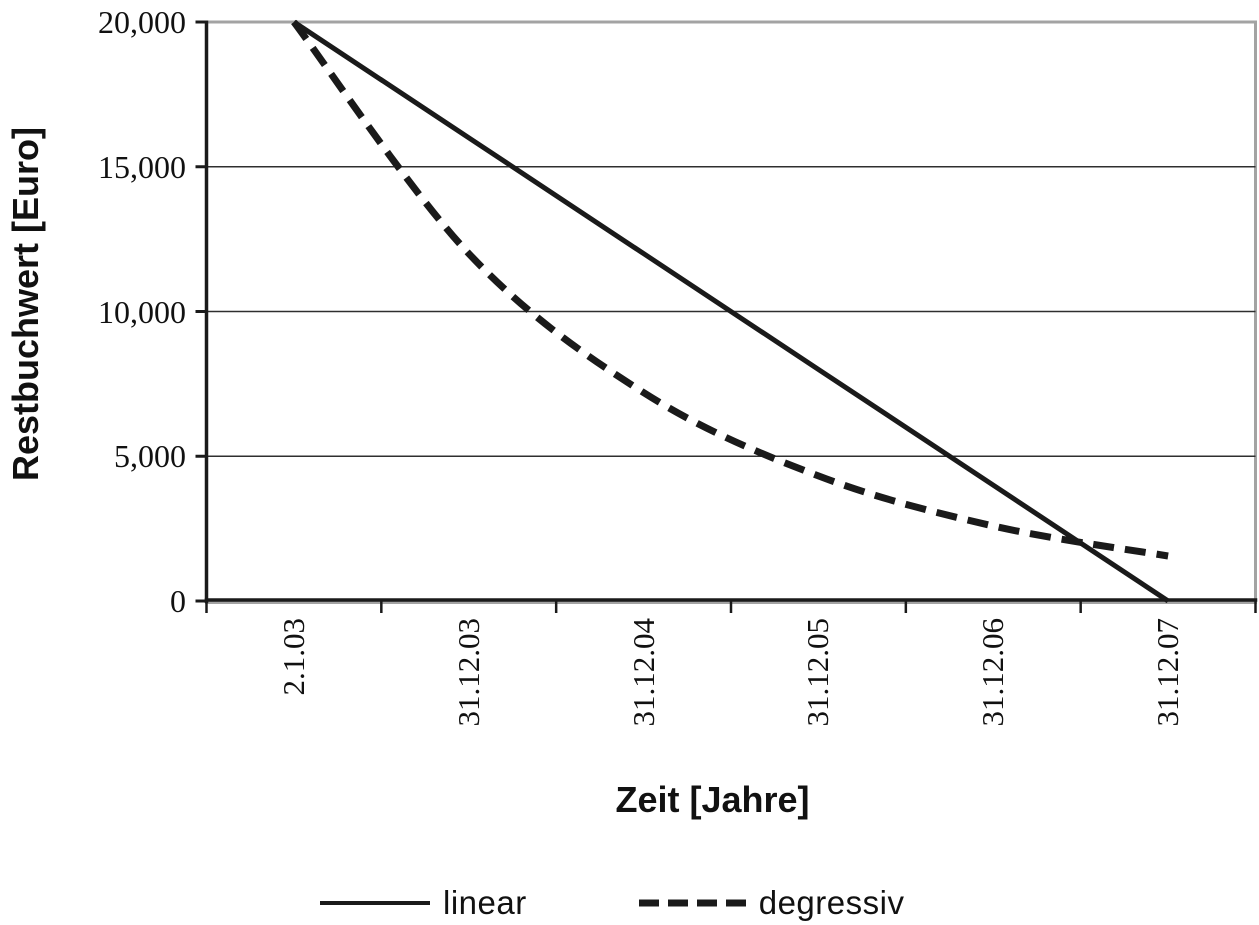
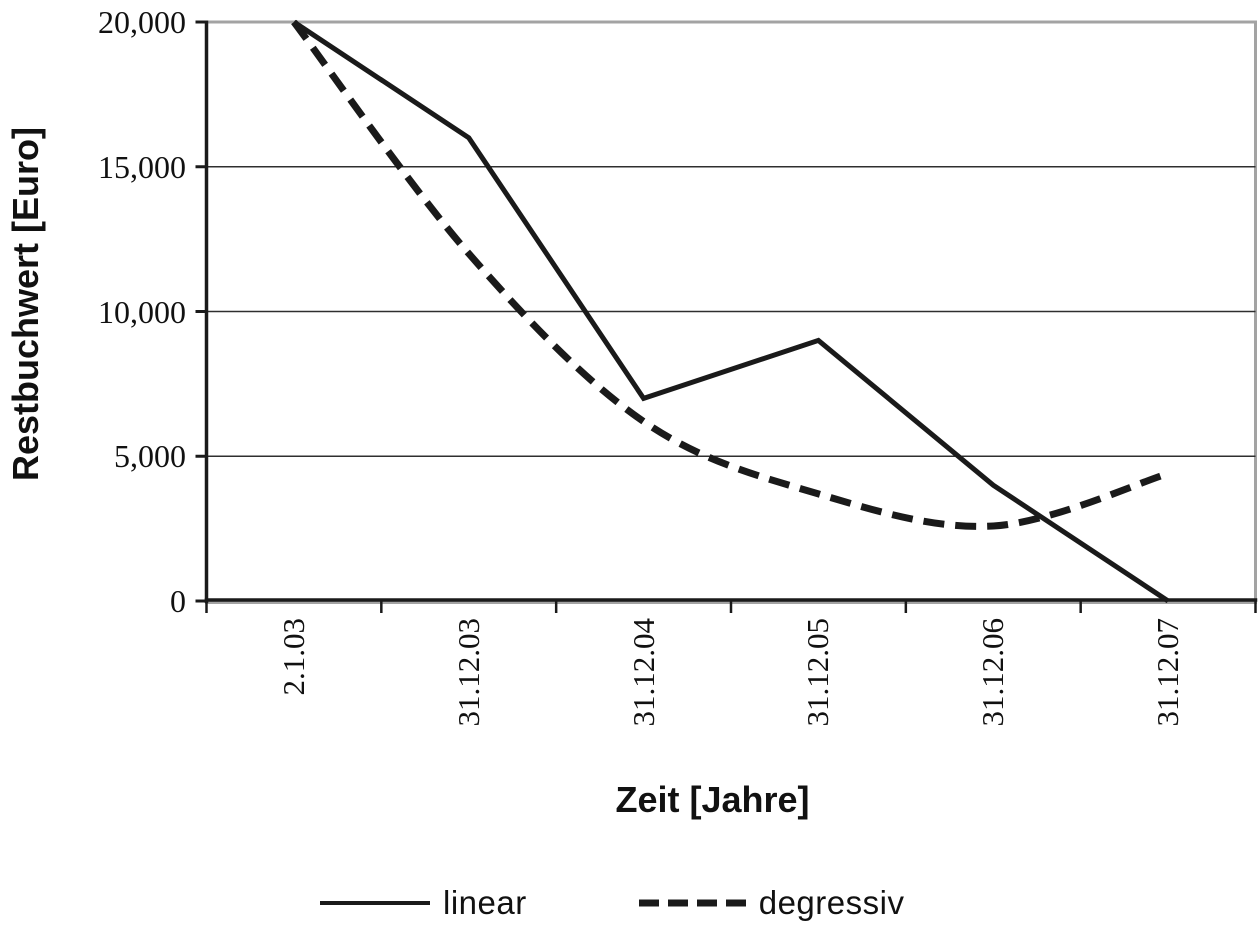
linear/31.12.04: 12000 -> 7000
degressiv/31.12.04: 7200 -> 6200
linear/31.12.05: 8000 -> 9000
degressiv/31.12.05: 4300 -> 3700
degressiv/31.12.07: 1600 -> 4400
